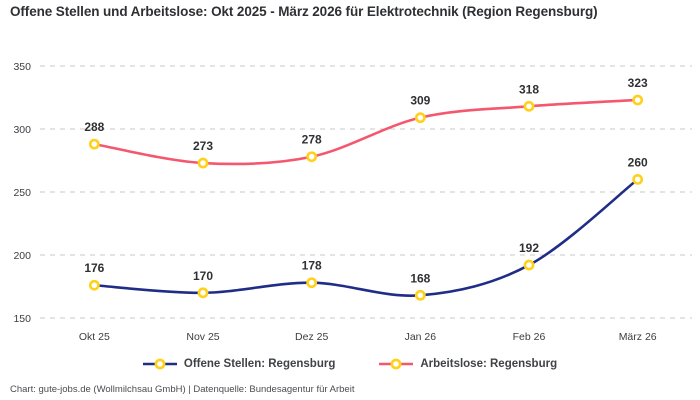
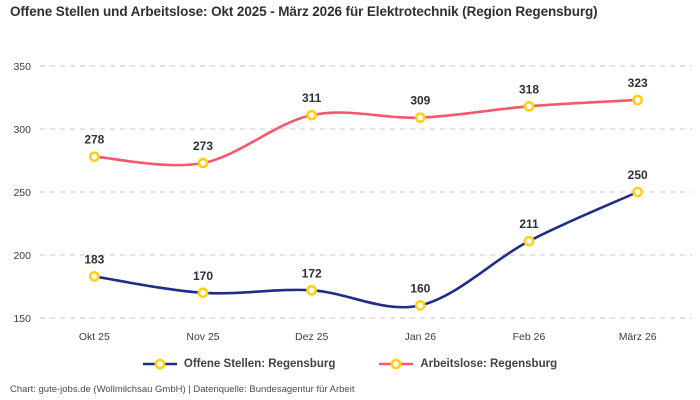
Offene Stellen: Regensburg/Okt 25: 176 -> 183
Arbeitslose: Regensburg/Okt 25: 288 -> 278
Offene Stellen: Regensburg/Dez 25: 178 -> 172
Arbeitslose: Regensburg/Dez 25: 278 -> 311
Offene Stellen: Regensburg/Jan 26: 168 -> 160
Offene Stellen: Regensburg/Feb 26: 192 -> 211
Offene Stellen: Regensburg/März 26: 260 -> 250
